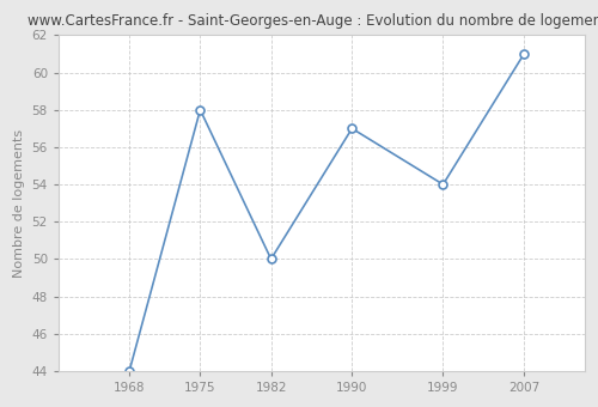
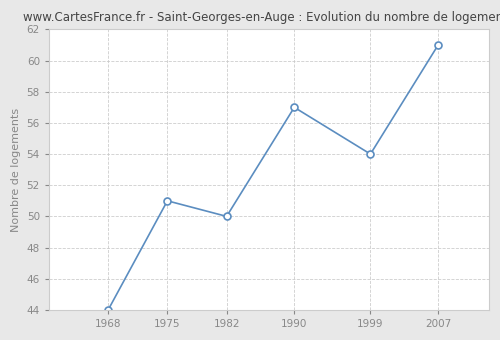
1975: 58 -> 51
